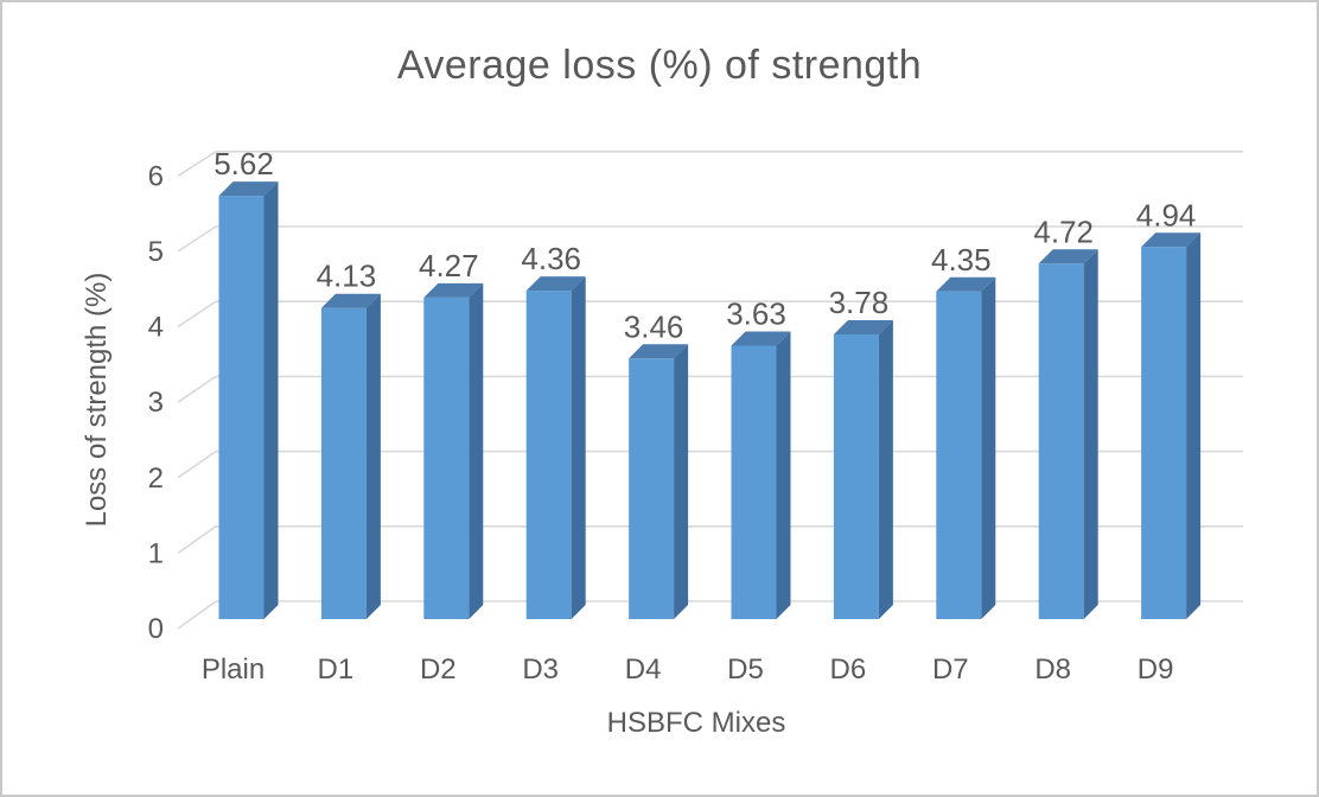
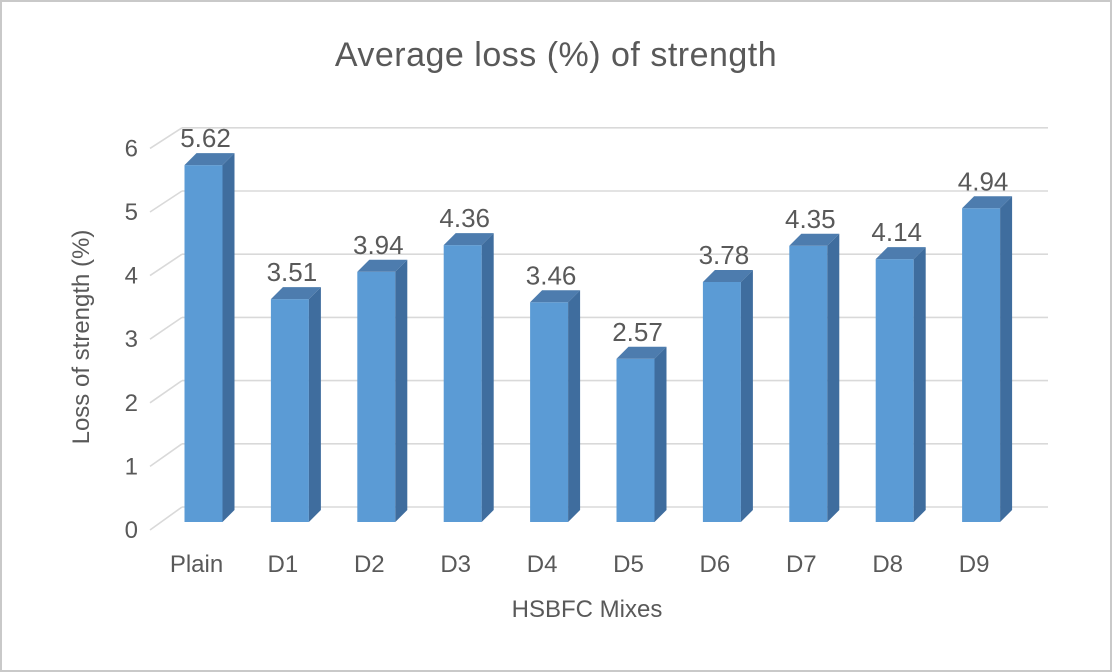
D1: 4.13 -> 3.51
D2: 4.27 -> 3.94
D5: 3.63 -> 2.57
D8: 4.72 -> 4.14
